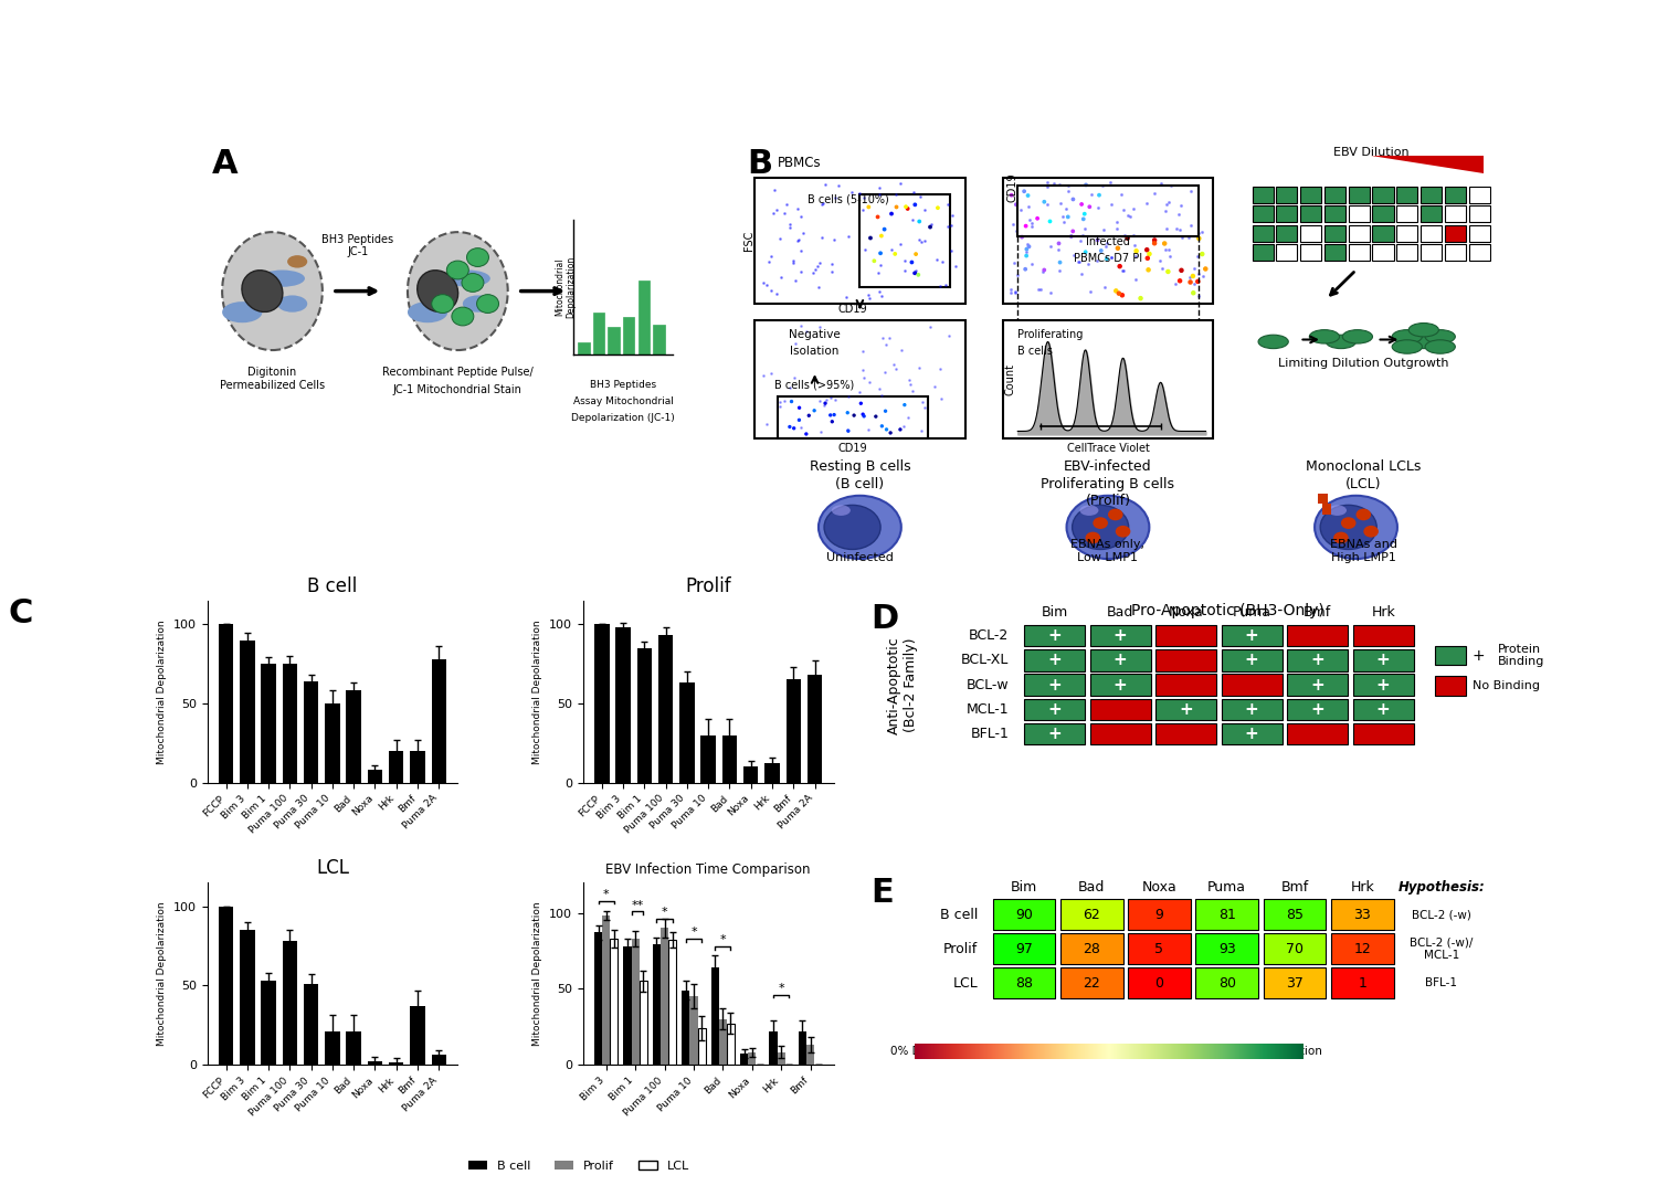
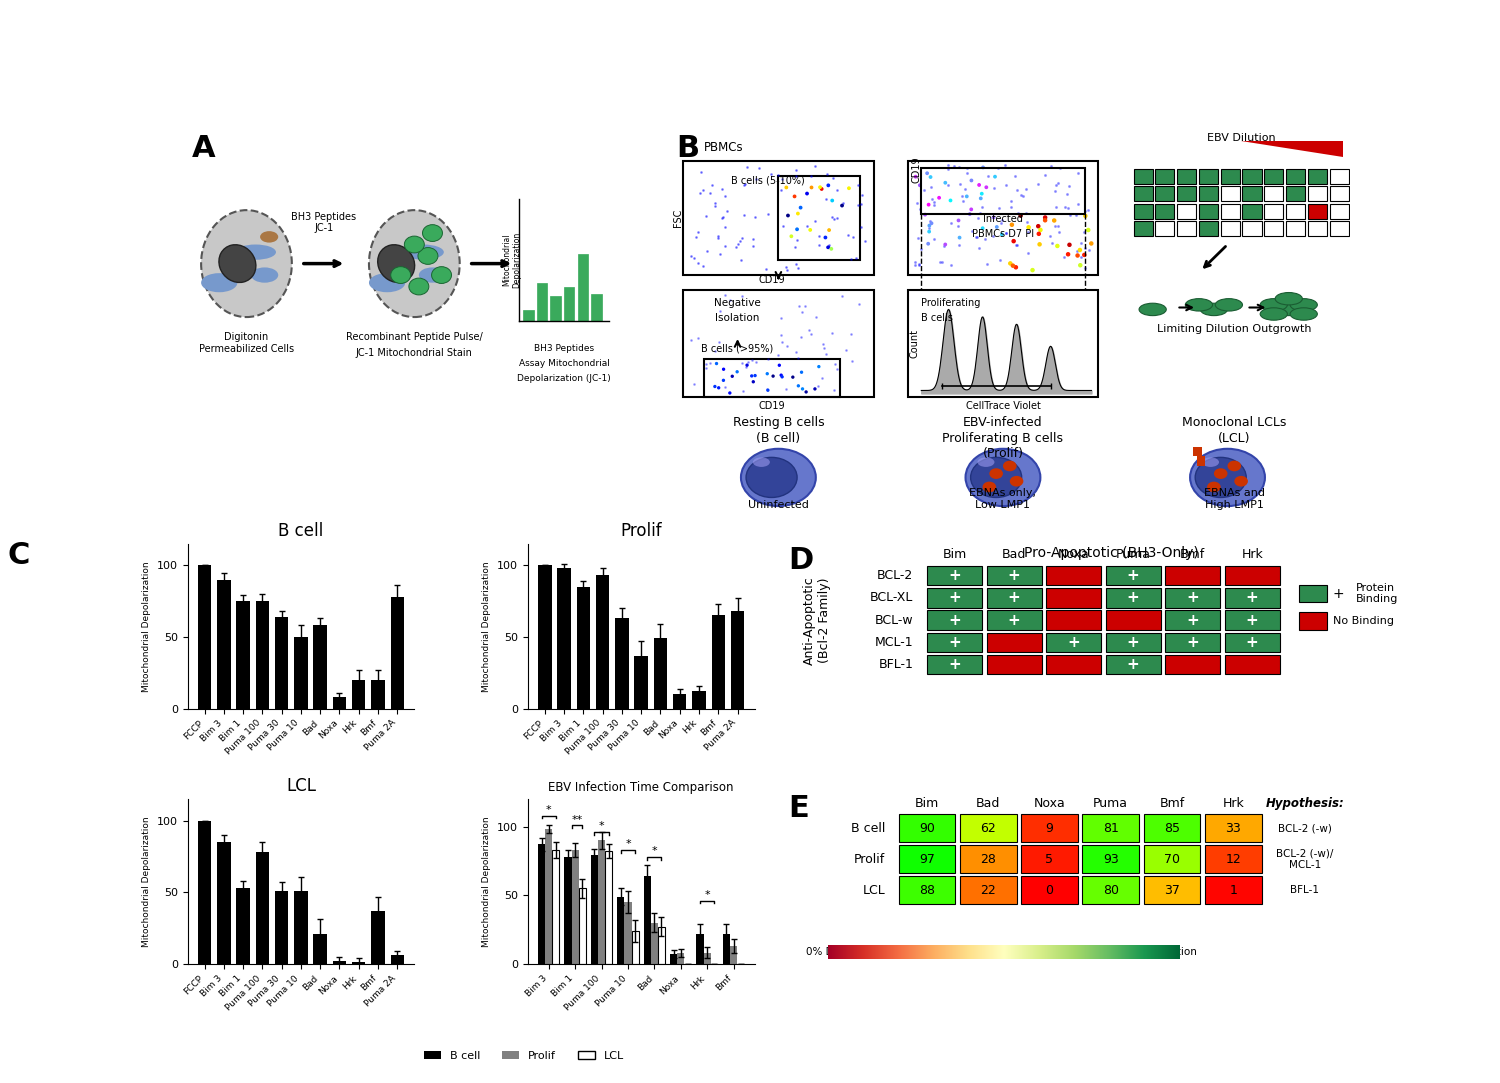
Prolif/Puma 10: 30 -> 37
Prolif/Bad: 30 -> 49
LCL/Puma 10: 21 -> 51
